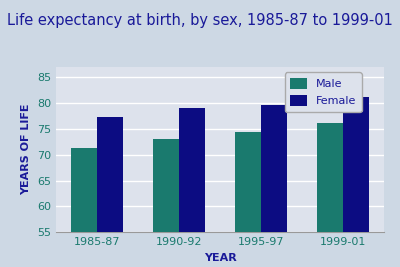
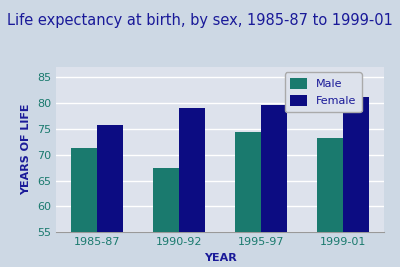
Female/1985-87: 77.3 -> 75.8
Male/1990-92: 73.0 -> 67.4
Male/1999-01: 76.2 -> 73.2
